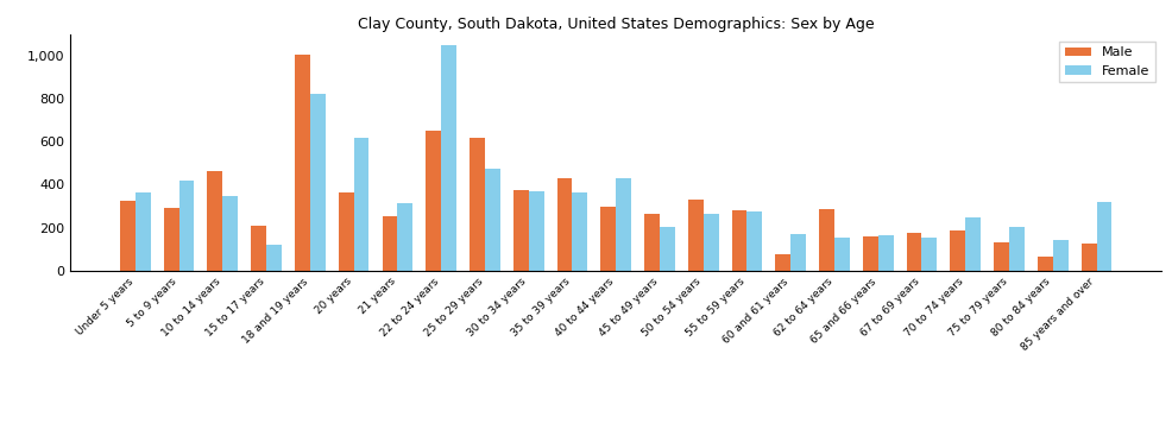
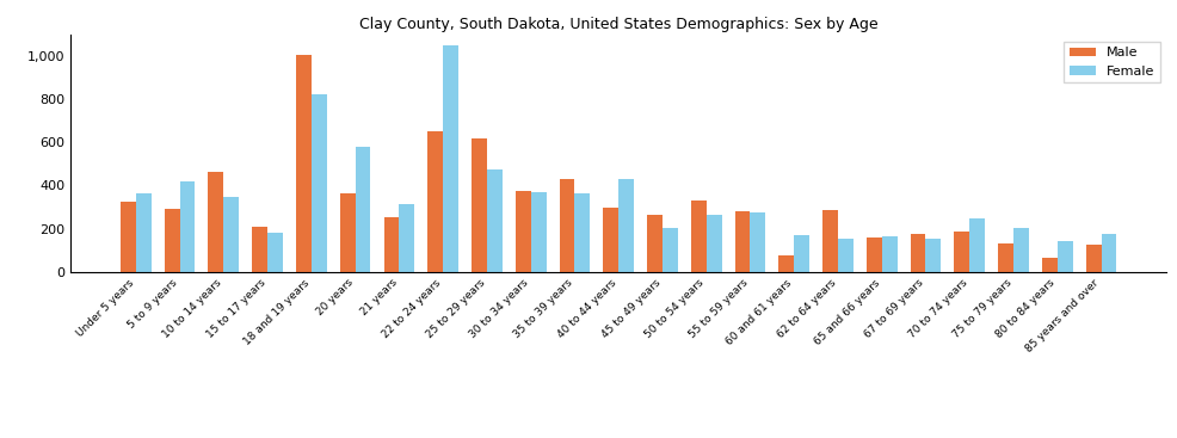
Female/15 to 17 years: 120 -> 180
Female/20 years: 620 -> 580
Female/85 years and over: 320 -> 180
